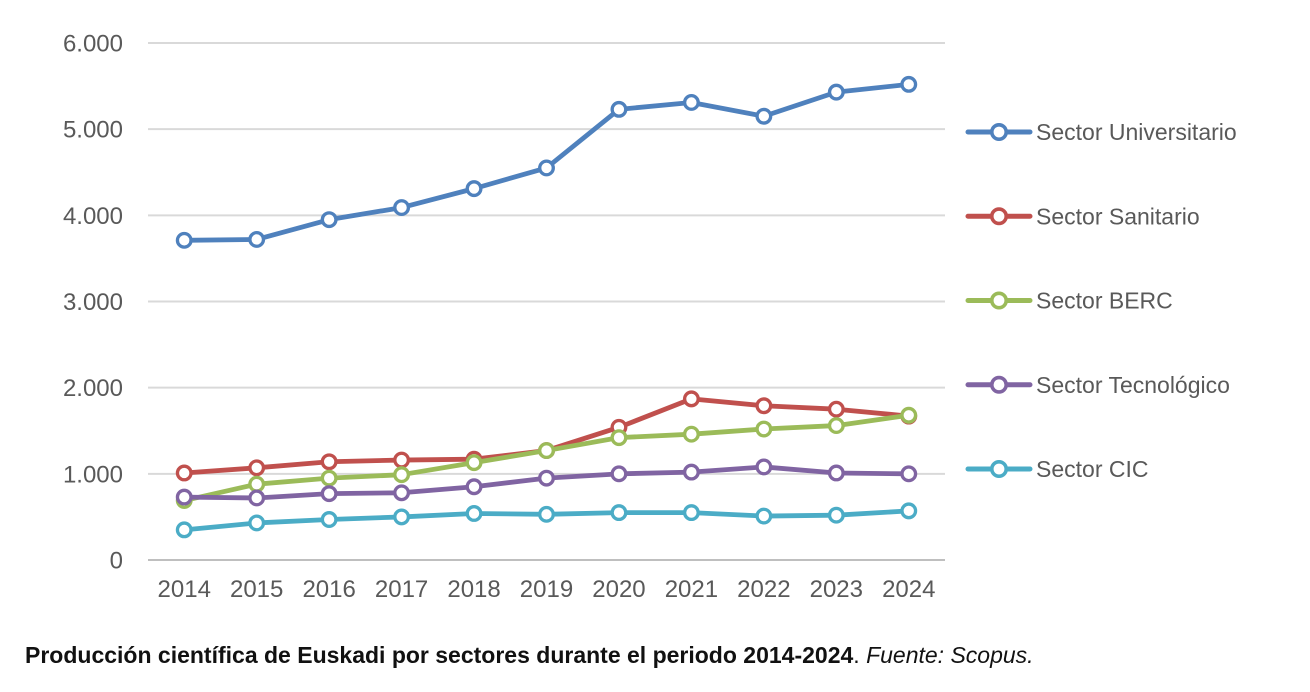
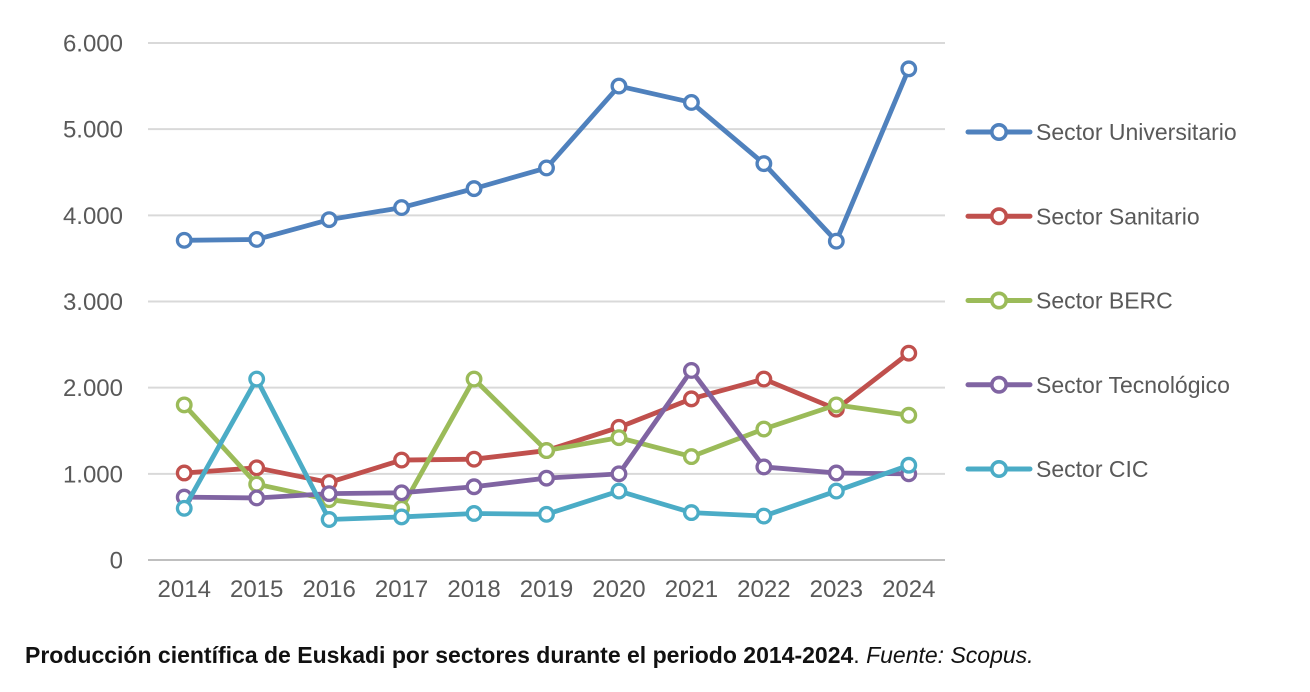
Sector BERC/2014: 700 -> 1800
Sector CIC/2014: 400 -> 600
Sector CIC/2015: 400 -> 2100
Sector Sanitario/2016: 1100 -> 900
Sector BERC/2016: 1000 -> 700
Sector BERC/2017: 1000 -> 600
Sector BERC/2018: 1100 -> 2100
Sector Universitario/2020: 5200 -> 5500
Sector CIC/2020: 600 -> 800
Sector BERC/2021: 1500 -> 1200
Sector Tecnológico/2021: 1000 -> 2200
Sector Universitario/2022: 5200 -> 4600
Sector Sanitario/2022: 1800 -> 2100
Sector Universitario/2023: 5400 -> 3700
Sector BERC/2023: 1600 -> 1800
Sector CIC/2023: 500 -> 800
Sector Universitario/2024: 5500 -> 5700
Sector Sanitario/2024: 1700 -> 2400
Sector CIC/2024: 600 -> 1100
